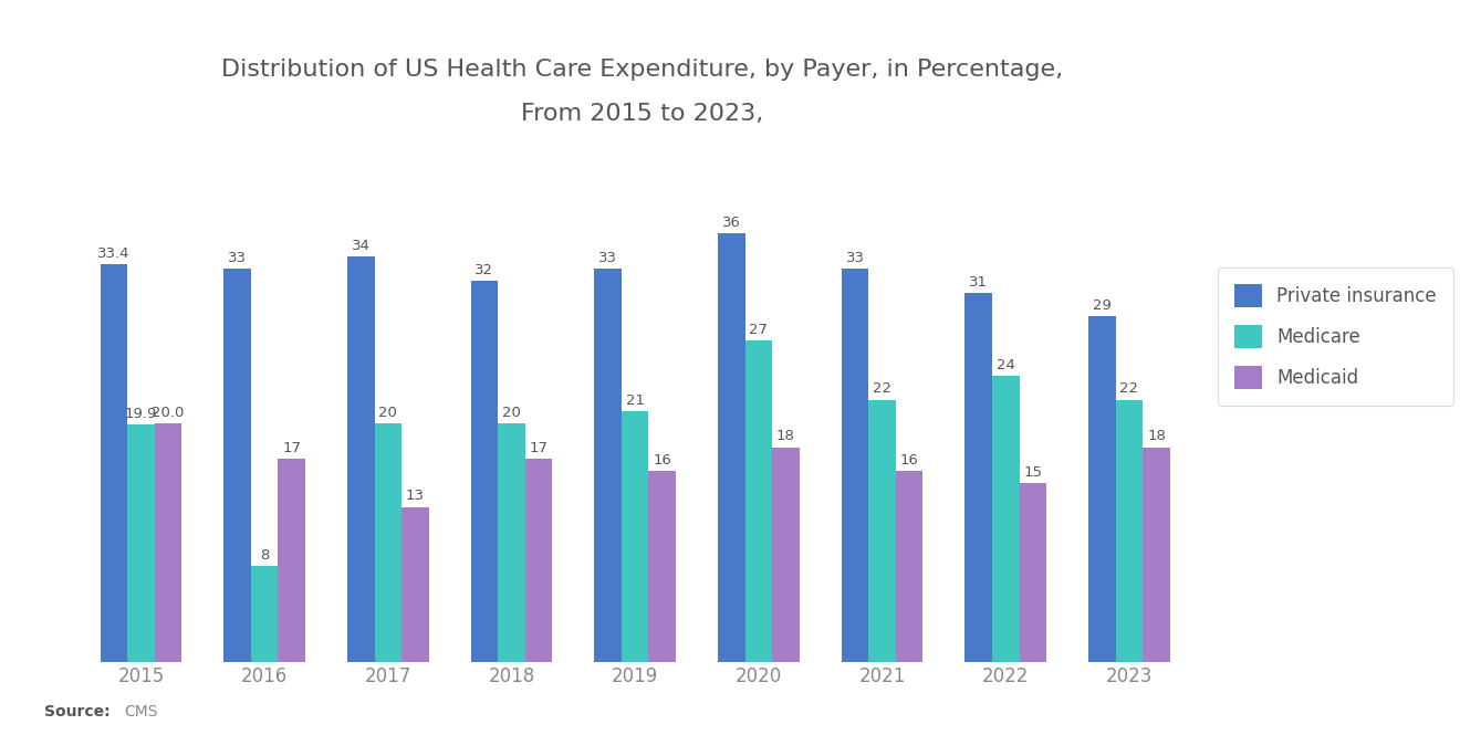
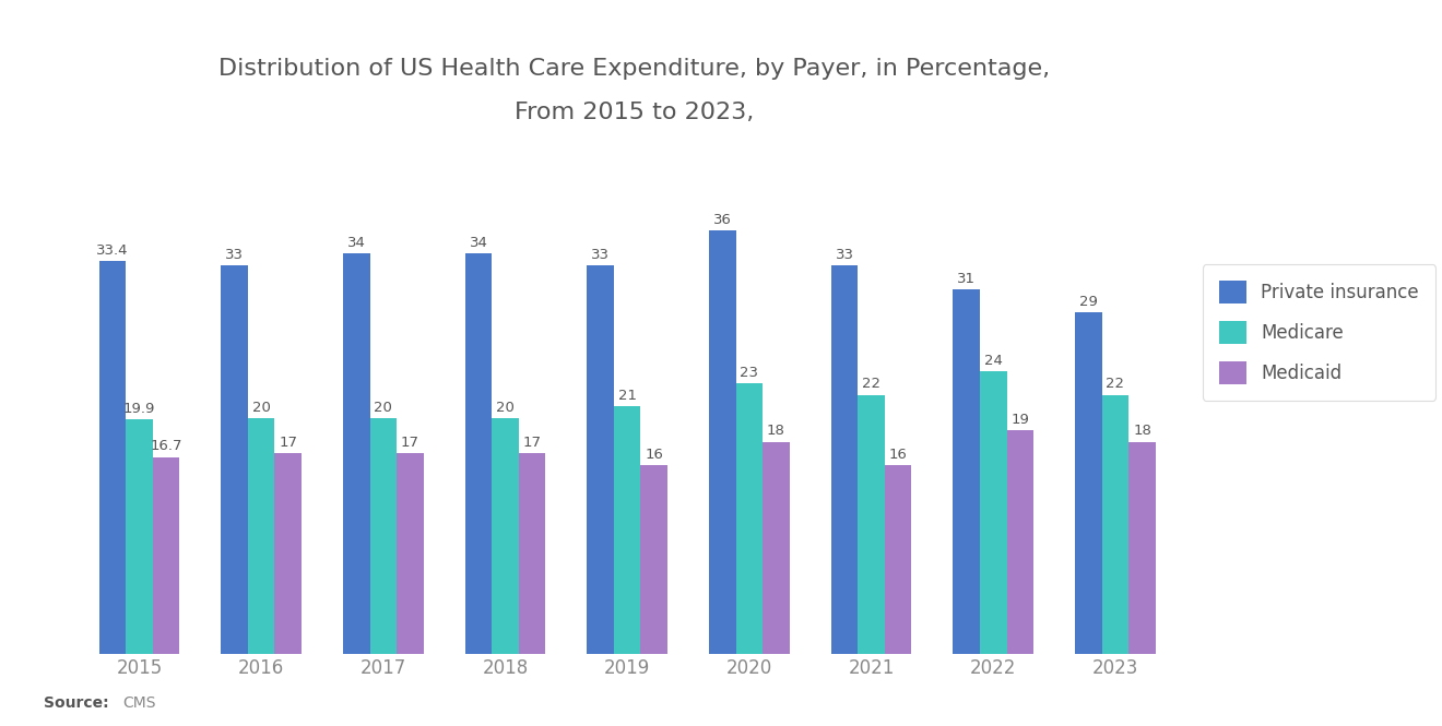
Medicaid/2015: 20.0 -> 16.7
Medicare/2016: 8 -> 20
Medicaid/2017: 13 -> 17
Private insurance/2018: 32 -> 34
Medicare/2020: 27 -> 23
Medicaid/2022: 15 -> 19
